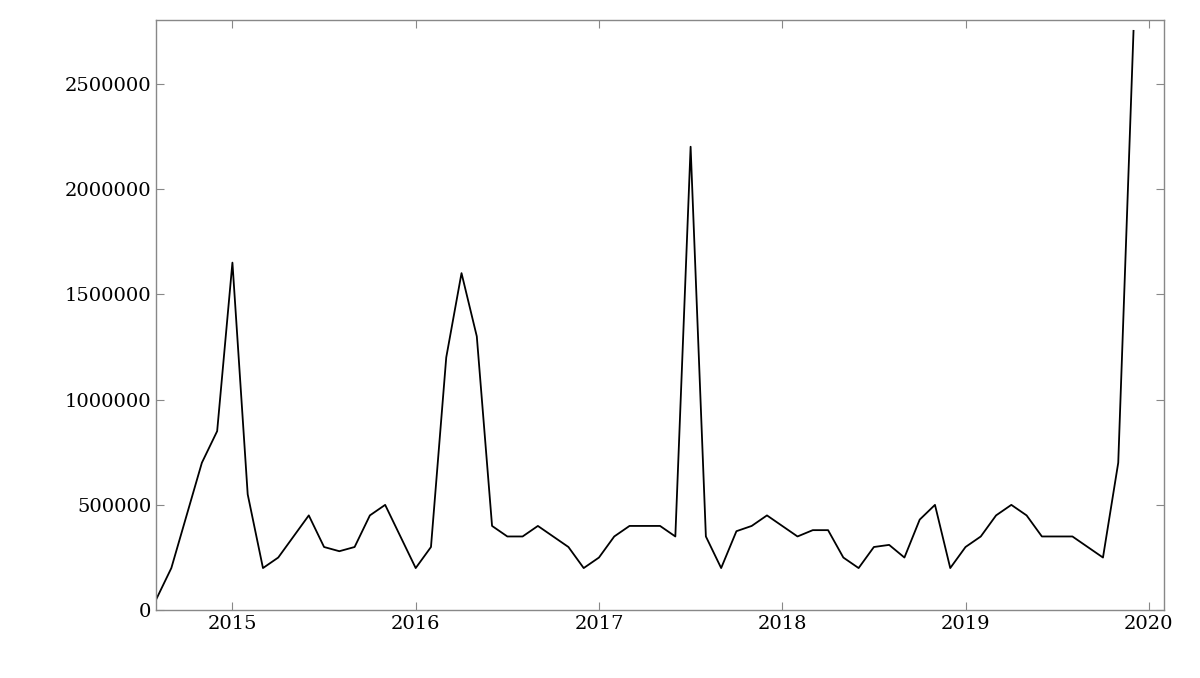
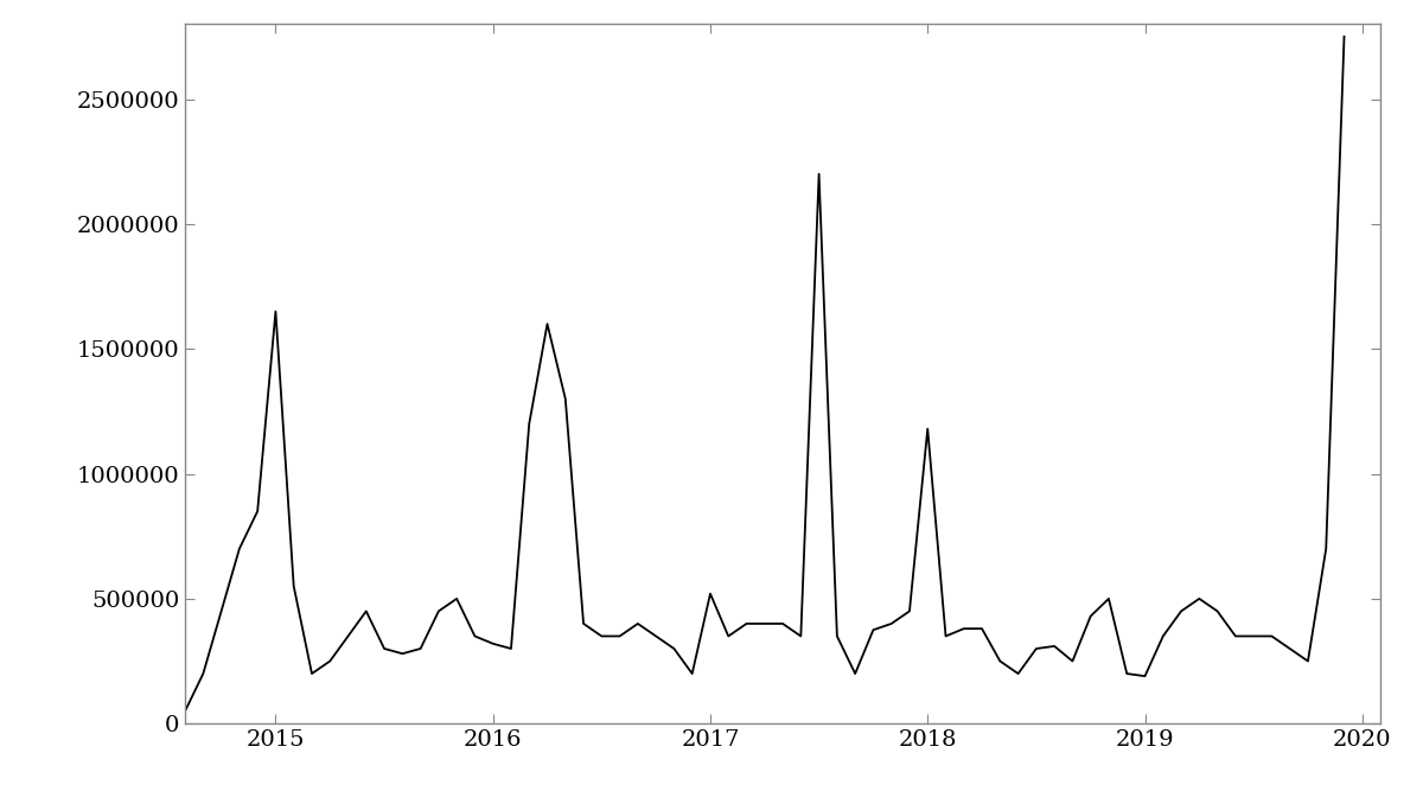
2016: 200000 -> 320000
2017: 250000 -> 520000
2018: 400000 -> 1180000
2019: 300000 -> 190000
